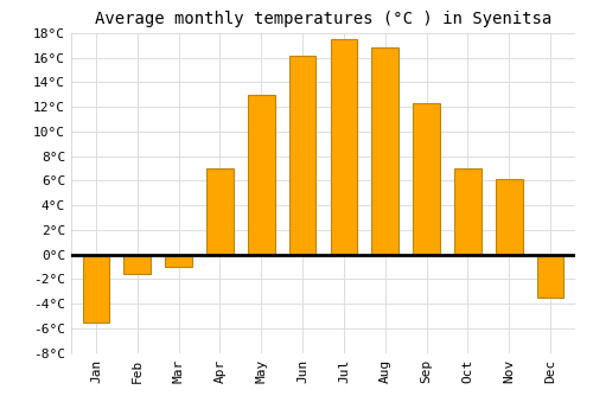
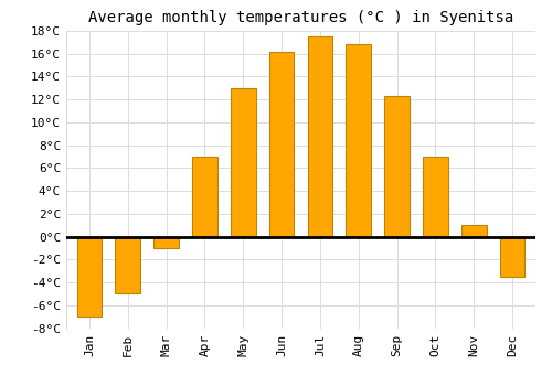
Jan: -5.5°C -> -7.0°C
Feb: -1.6°C -> -5.0°C
Nov: 6.1°C -> 1.0°C
